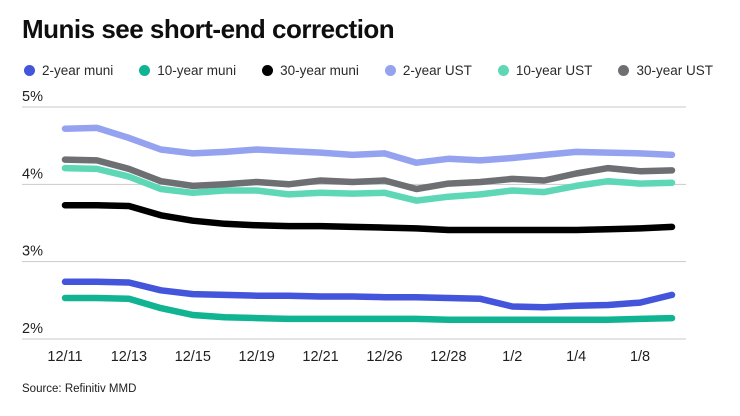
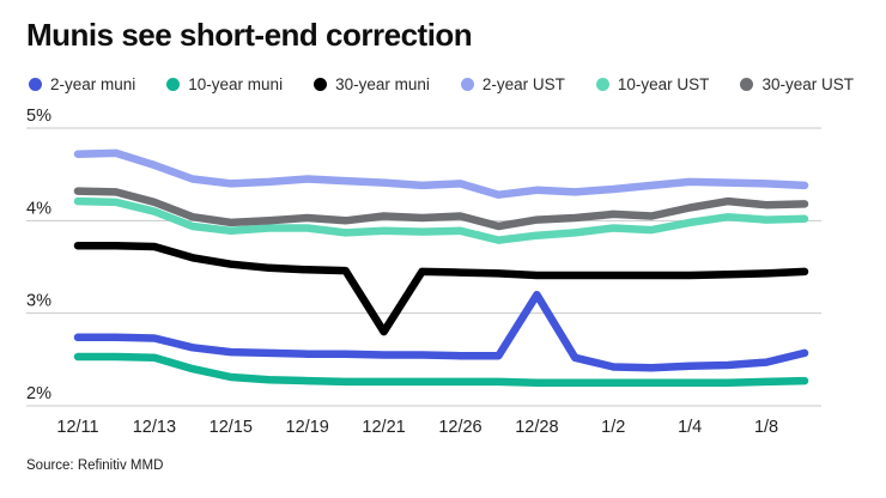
30-year muni/12/21: 3.5% -> 2.8%
2-year muni/12/28: 2.5% -> 3.2%
